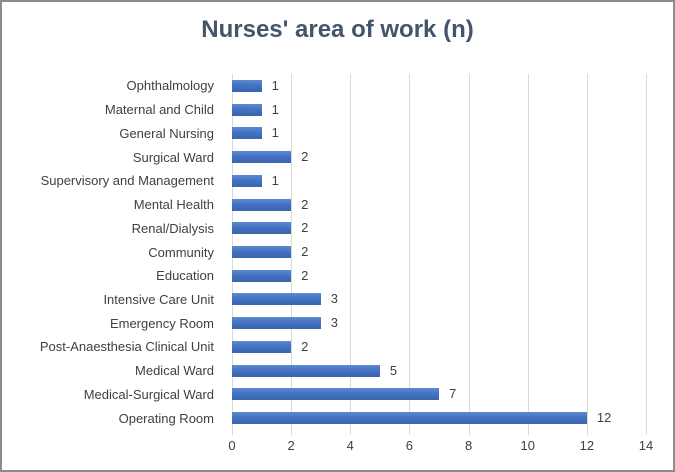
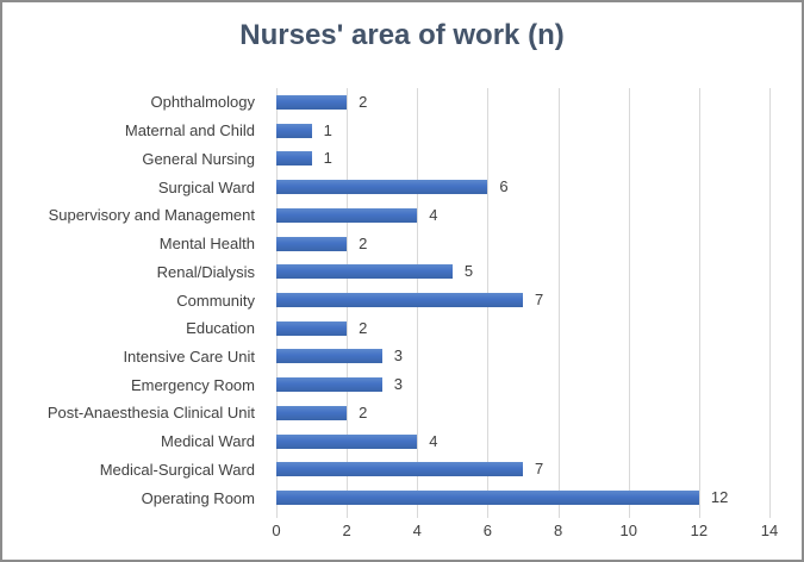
Ophthalmology: 1 -> 2
Surgical Ward: 2 -> 6
Supervisory and Management: 1 -> 4
Renal/Dialysis: 2 -> 5
Community: 2 -> 7
Medical Ward: 5 -> 4
